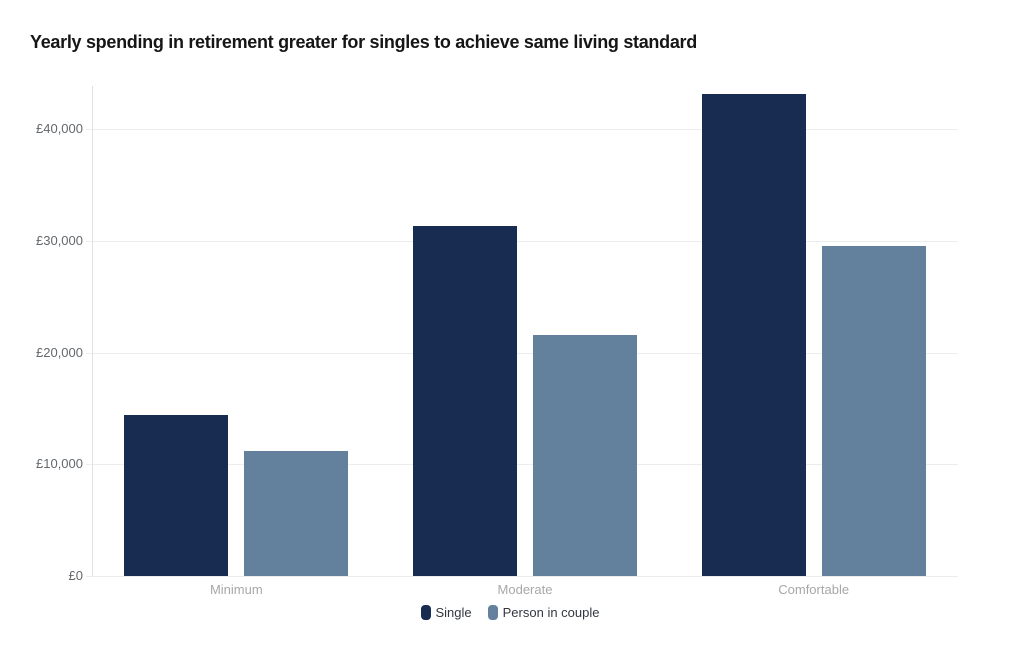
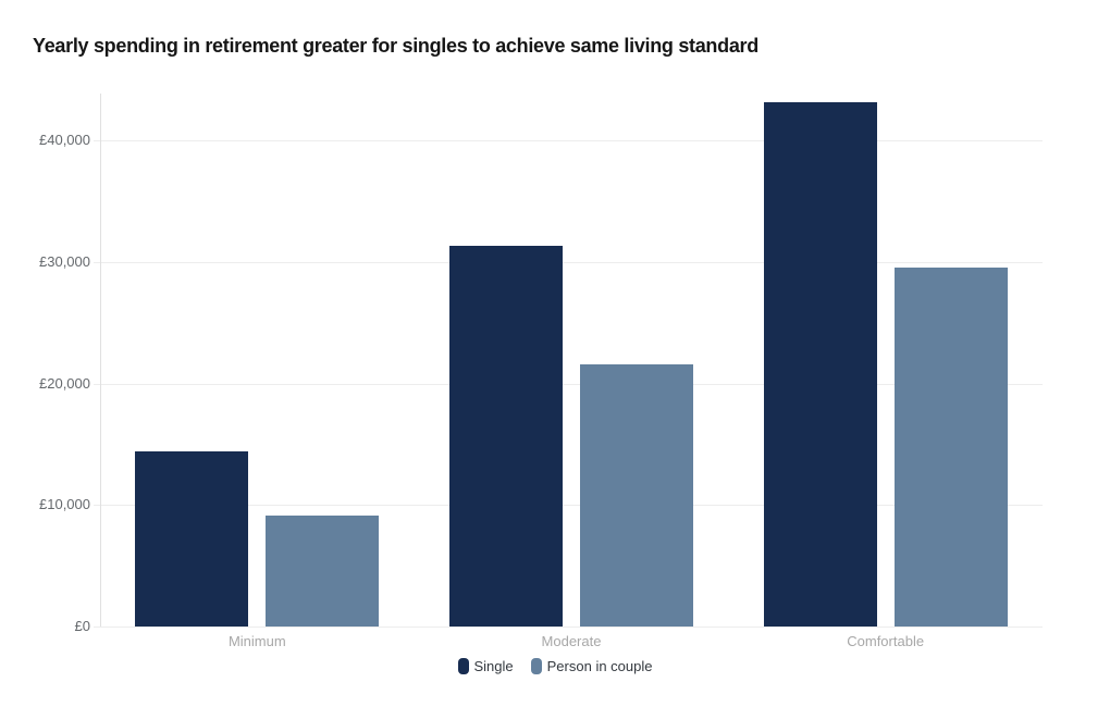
Person in couple/Minimum: £11200 -> £9100
